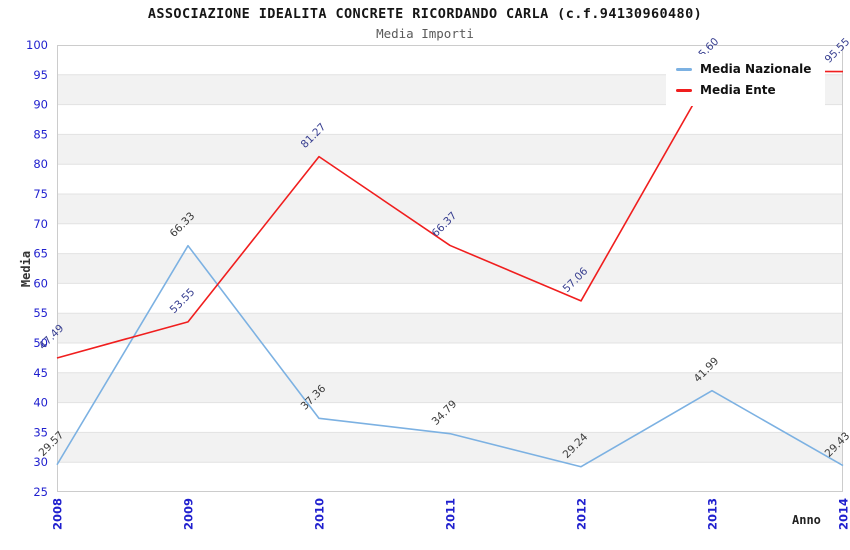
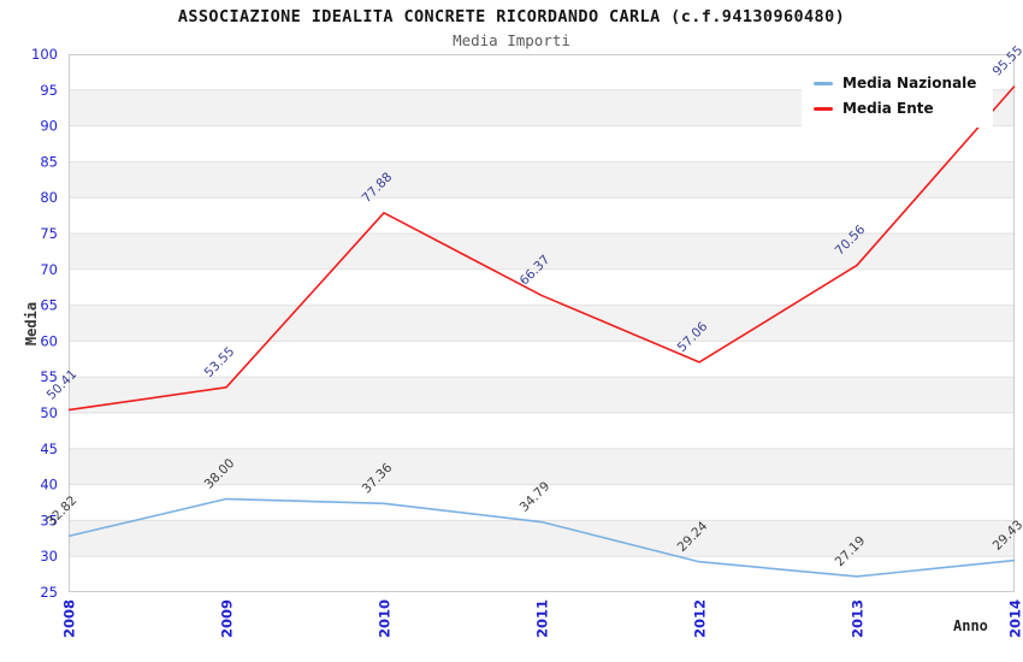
Media Nazionale/2008: 29.57 -> 32.82
Media Ente/2008: 47.49 -> 50.41
Media Nazionale/2009: 66.33 -> 38.00
Media Ente/2010: 81.27 -> 77.88
Media Nazionale/2013: 41.99 -> 27.19
Media Ente/2013: 95.60 -> 70.56
